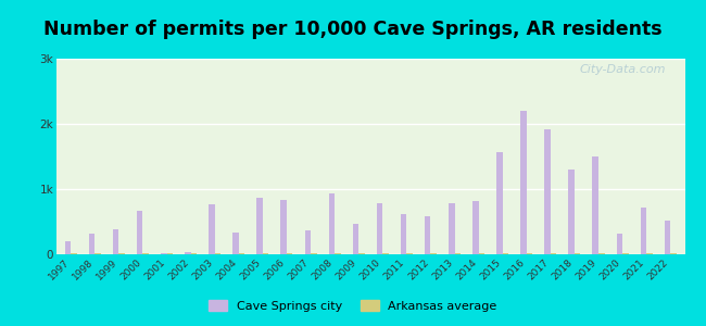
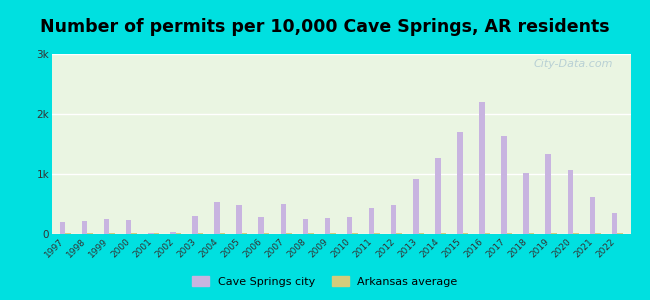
Cave Springs city/1998: 0.32k -> 0.22k
Cave Springs city/1999: 0.38k -> 0.25k
Cave Springs city/2000: 0.66k -> 0.23k
Cave Springs city/2003: 0.76k -> 0.30k
Cave Springs city/2004: 0.34k -> 0.53k
Cave Springs city/2005: 0.86k -> 0.49k
Cave Springs city/2006: 0.84k -> 0.28k
Cave Springs city/2007: 0.36k -> 0.50k
Cave Springs city/2008: 0.94k -> 0.25k
Cave Springs city/2009: 0.46k -> 0.27k
Cave Springs city/2010: 0.78k -> 0.29k
Cave Springs city/2011: 0.62k -> 0.43k
Cave Springs city/2012: 0.58k -> 0.48k
Cave Springs city/2013: 0.78k -> 0.92k
Cave Springs city/2014: 0.82k -> 1.27k
Cave Springs city/2015: 1.56k -> 1.70k
Cave Springs city/2017: 1.92k -> 1.63k
Cave Springs city/2018: 1.30k -> 1.02k
Cave Springs city/2019: 1.50k -> 1.33k
Cave Springs city/2020: 0.32k -> 1.07k
Cave Springs city/2021: 0.72k -> 0.62k
Cave Springs city/2022: 0.52k -> 0.35k
